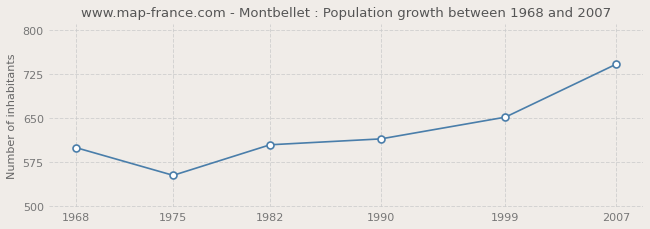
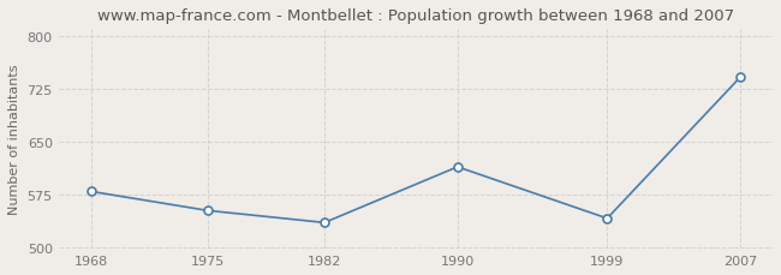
1968: 600 -> 580
1982: 605 -> 536
1999: 652 -> 542
